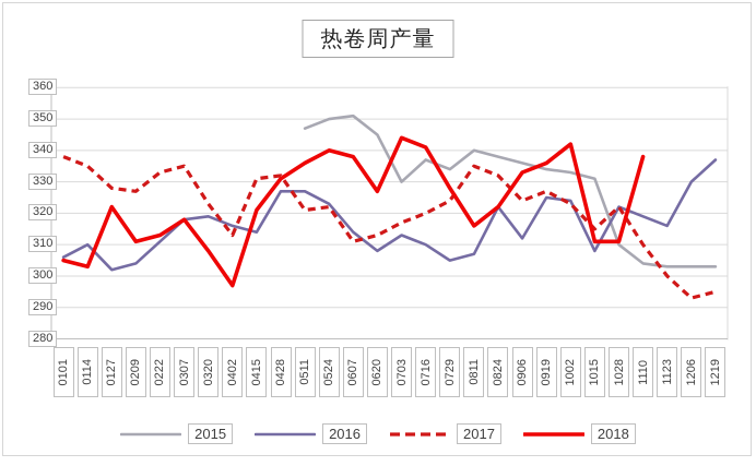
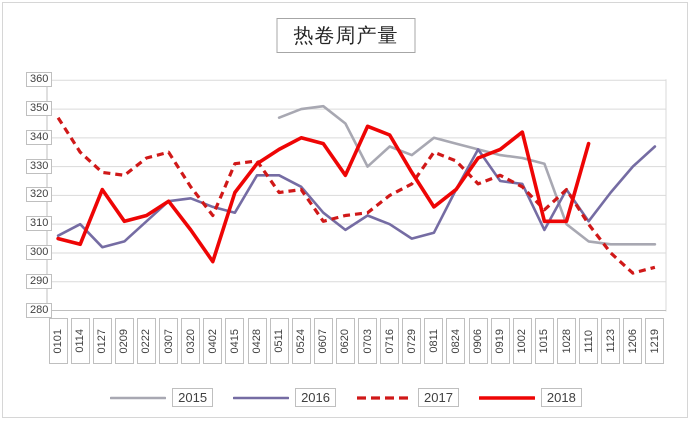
2017/0101: 338 -> 347
2017/0703: 317 -> 314
2016/0906: 312 -> 336
2016/1110: 319 -> 311
2016/1123: 316 -> 321
